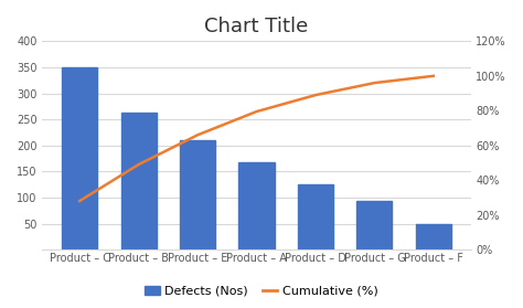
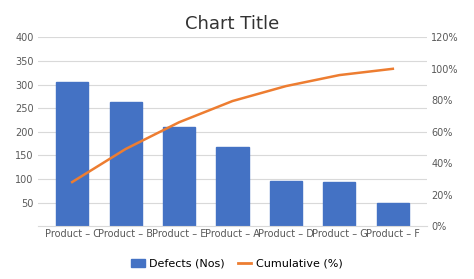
Defects (Nos)/Product – C: 350 -> 305
Defects (Nos)/Product – D: 125 -> 95
